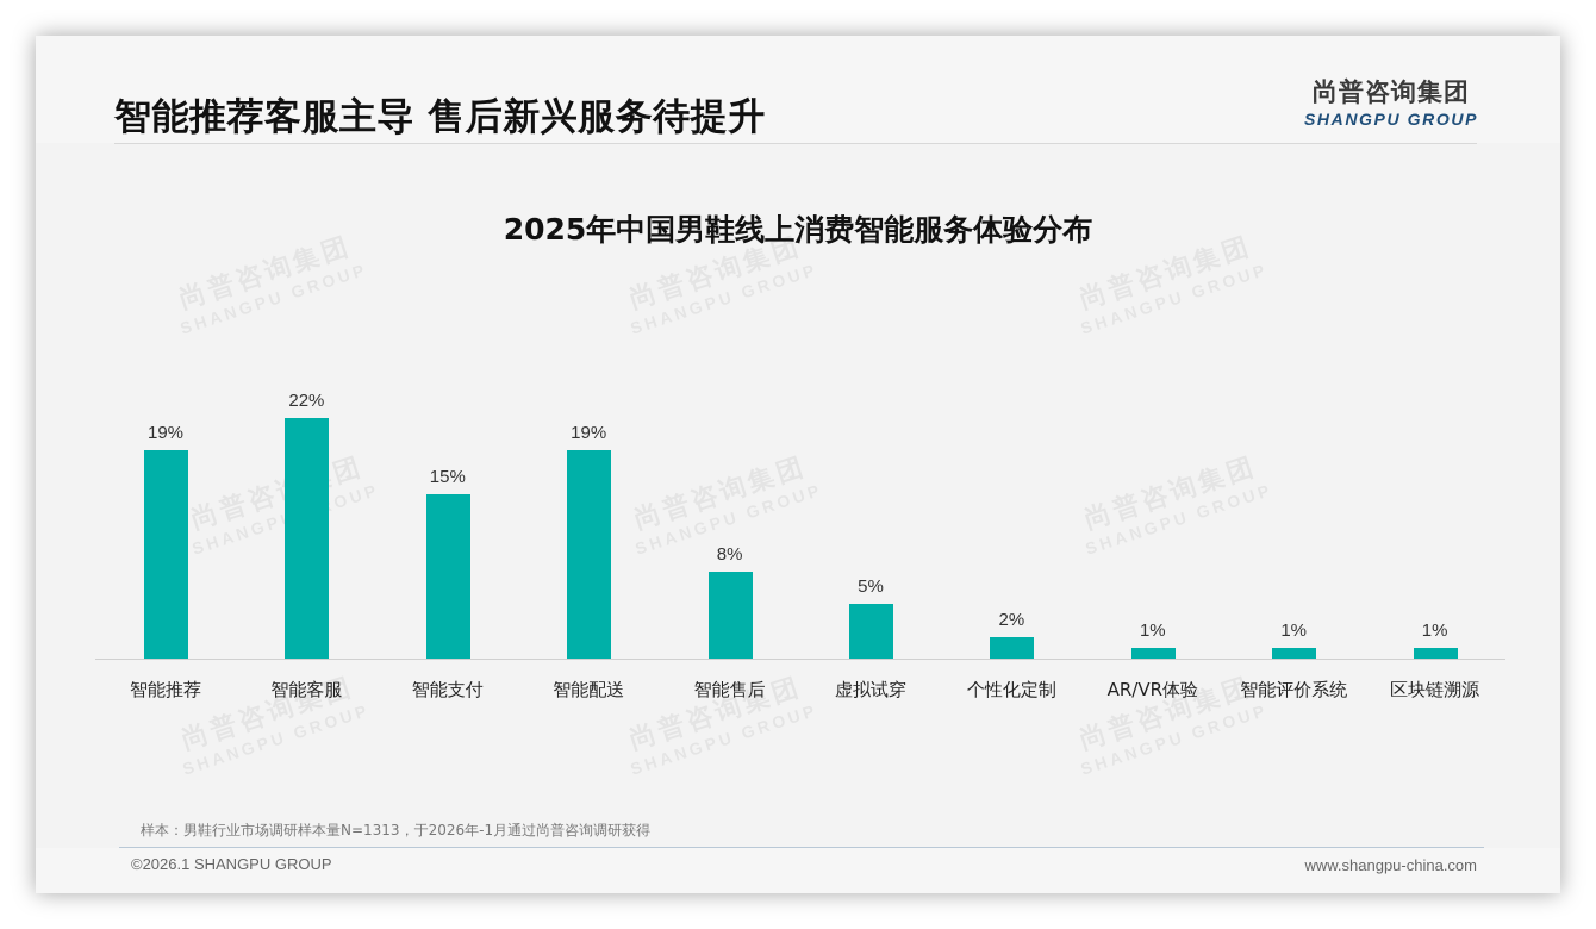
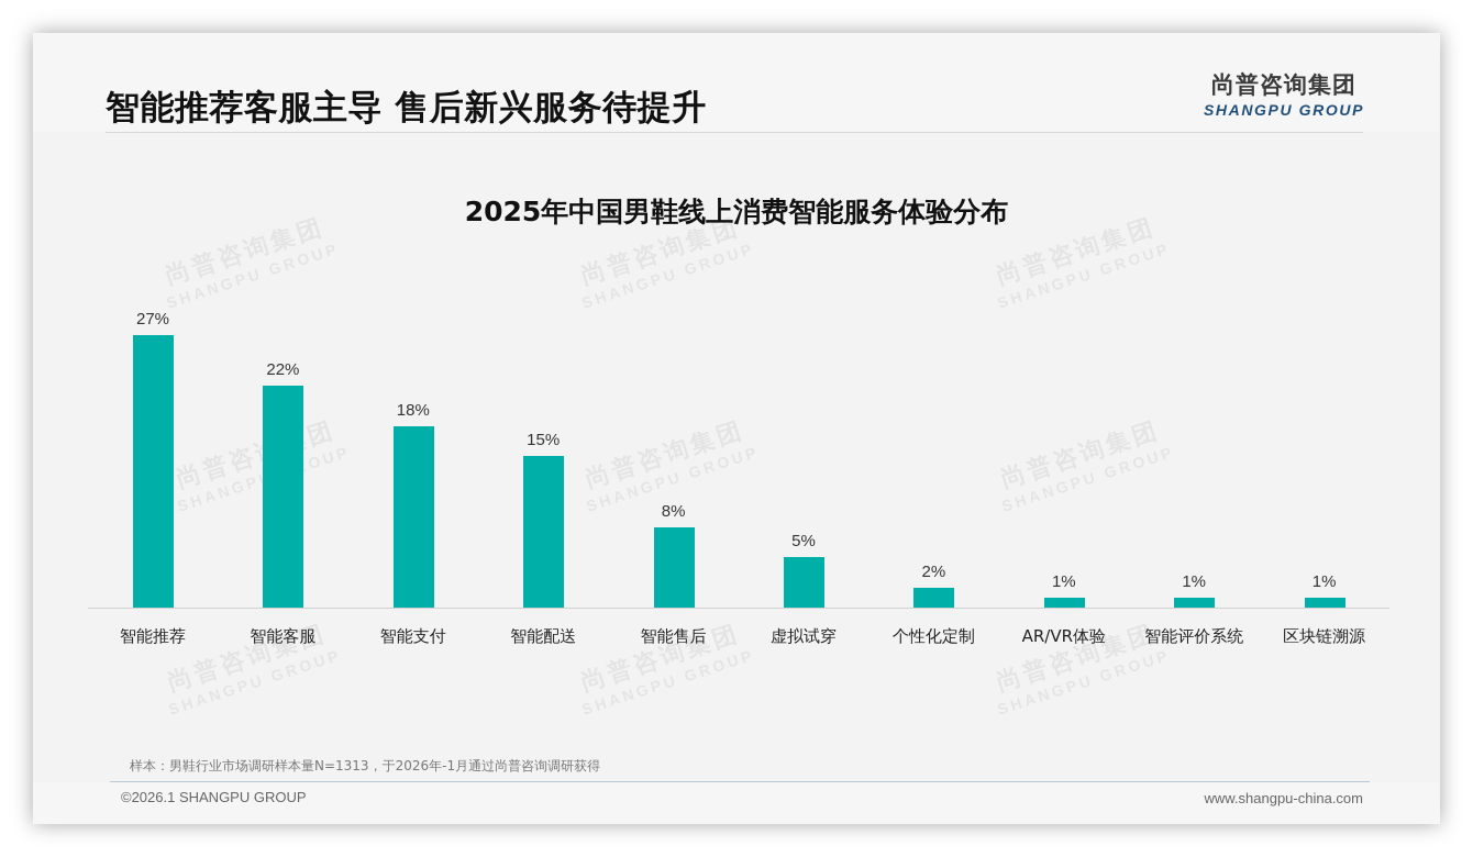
智能推荐: 19% -> 27%
智能支付: 15% -> 18%
智能配送: 19% -> 15%
